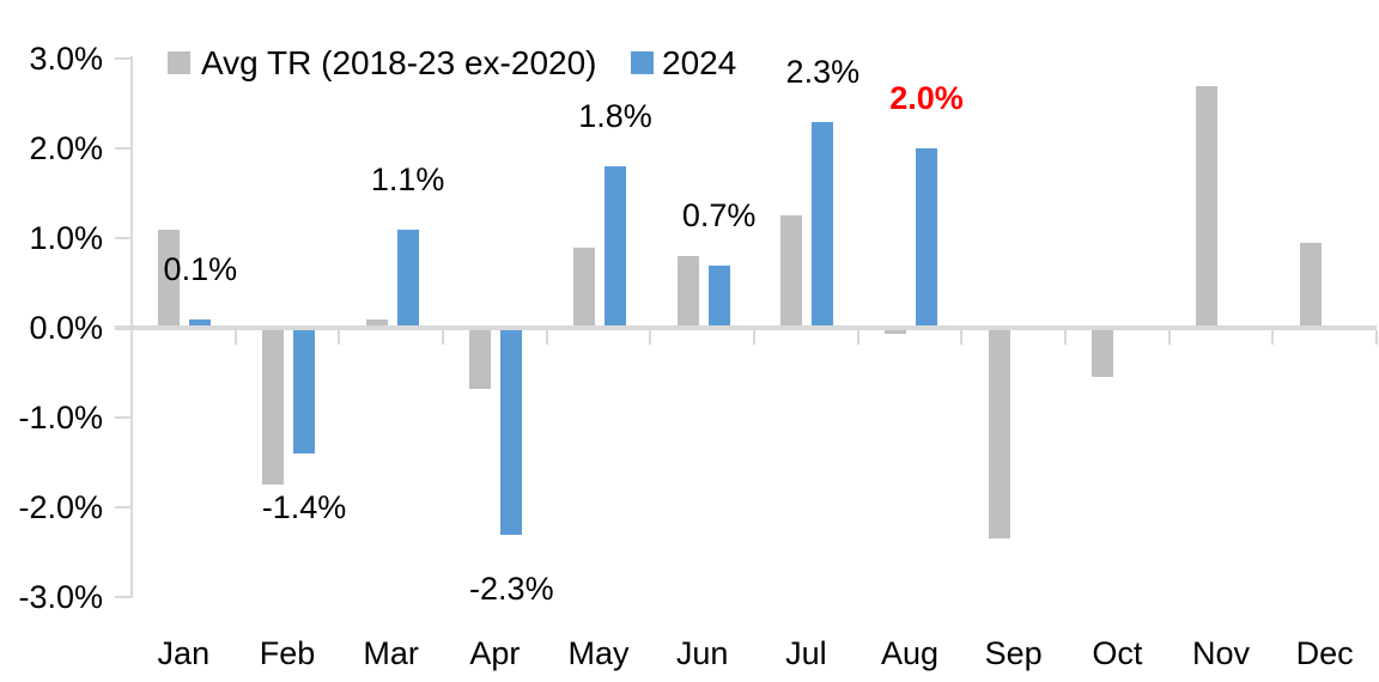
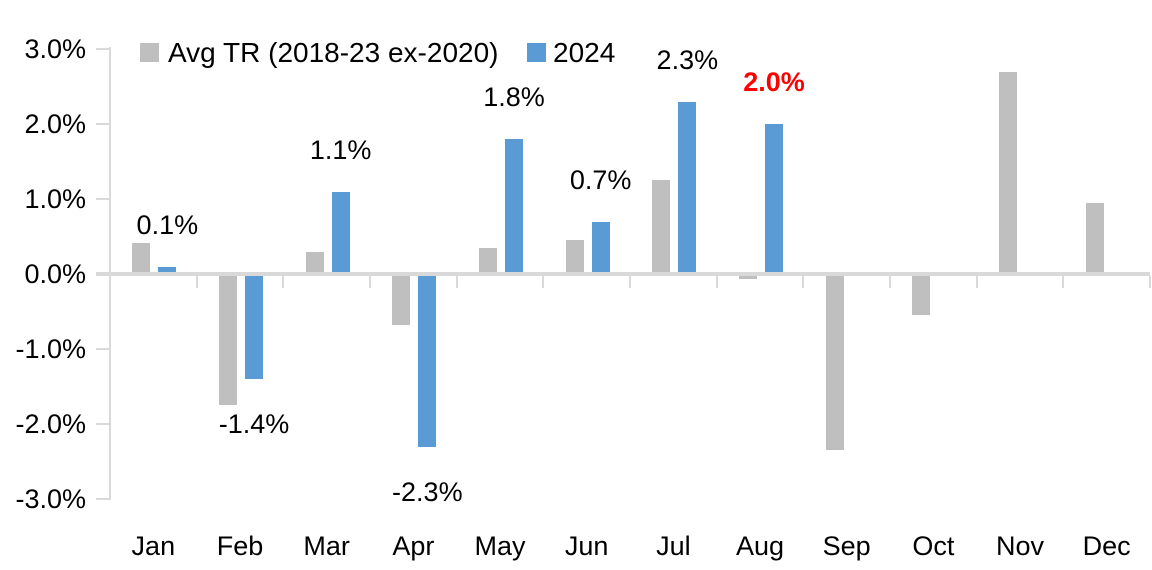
Avg TR (2018-23 ex-2020)/Jan: 1.1% -> 0.4%
Avg TR (2018-23 ex-2020)/Mar: 0.1% -> 0.3%
Avg TR (2018-23 ex-2020)/May: 0.9% -> 0.3%
Avg TR (2018-23 ex-2020)/Jun: 0.8% -> 0.5%
